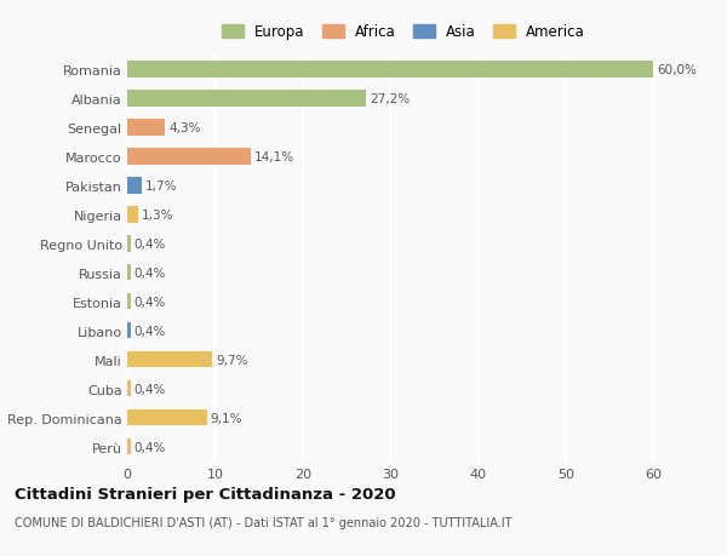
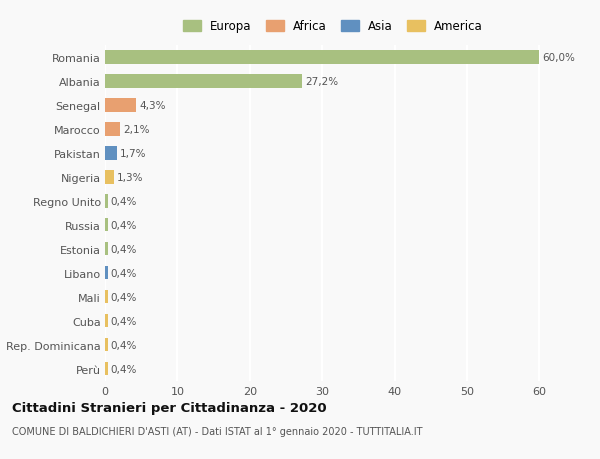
Marocco: 14,1% -> 2,1%
Mali: 9,7% -> 0,4%
Rep. Dominicana: 9,1% -> 0,4%
